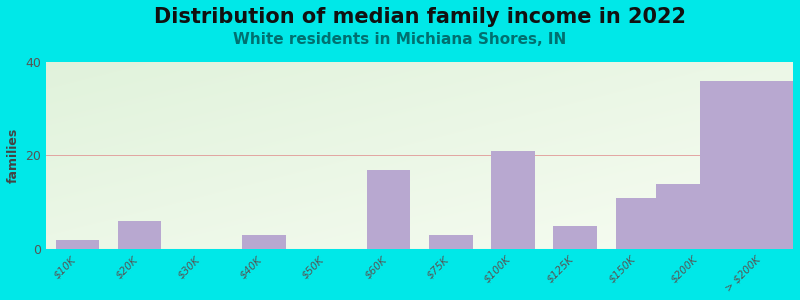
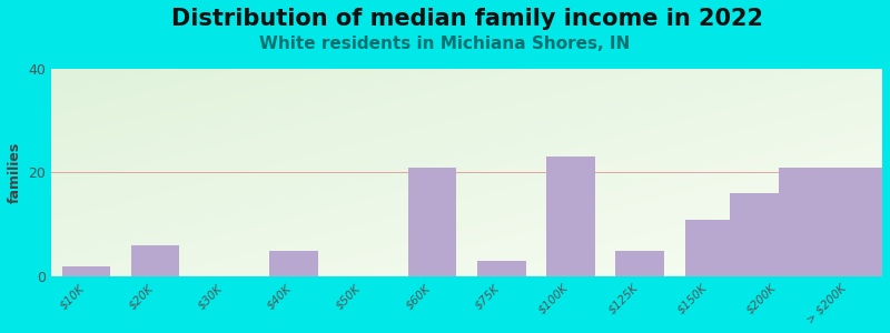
$40K: 3 -> 5
$60K: 17 -> 21
$100K: 21 -> 23
$200K: 14 -> 16
> $200K: 36 -> 21
